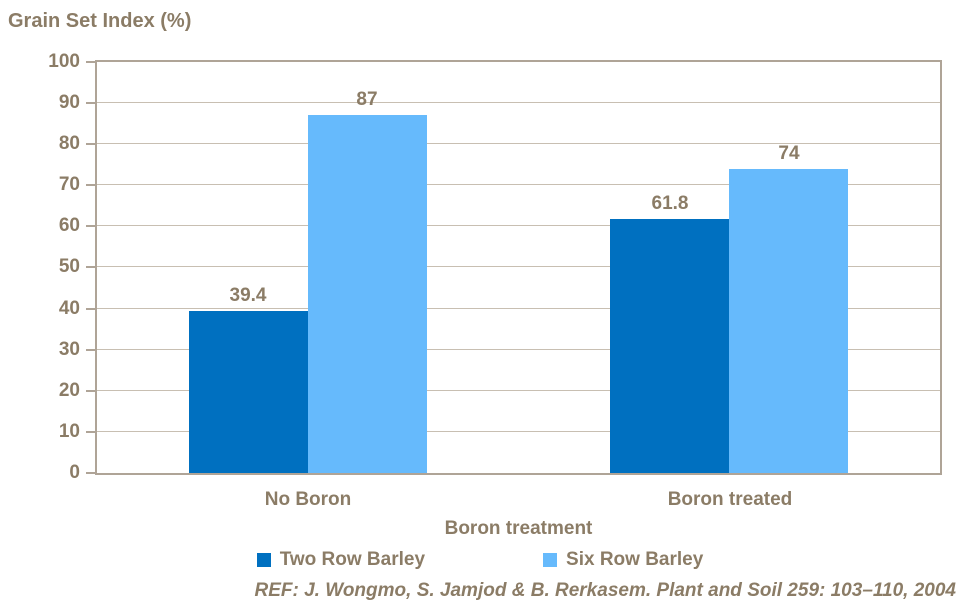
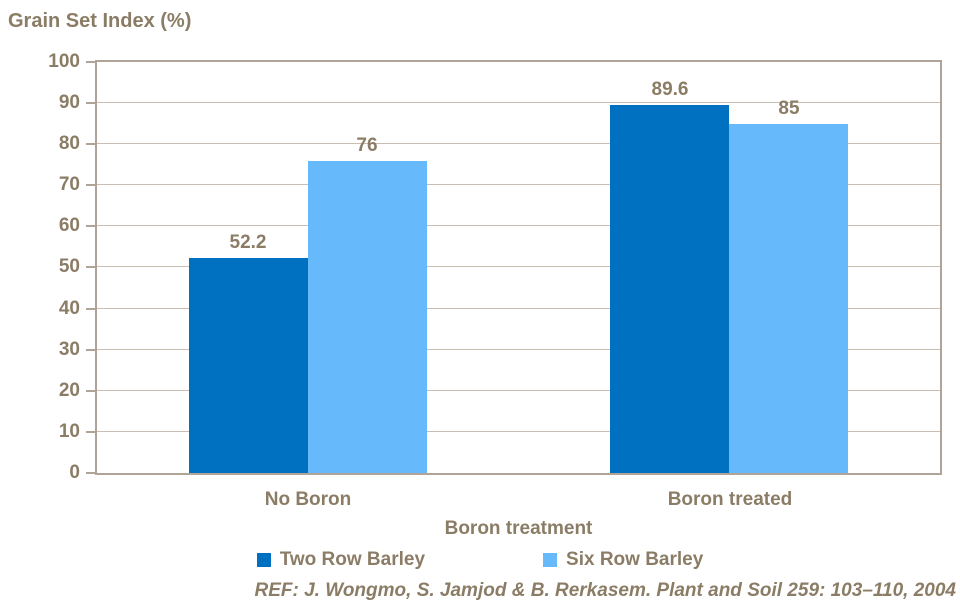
Two Row Barley/No Boron: 39.4 -> 52.2
Six Row Barley/No Boron: 87 -> 76
Two Row Barley/Boron treated: 61.8 -> 89.6
Six Row Barley/Boron treated: 74 -> 85
